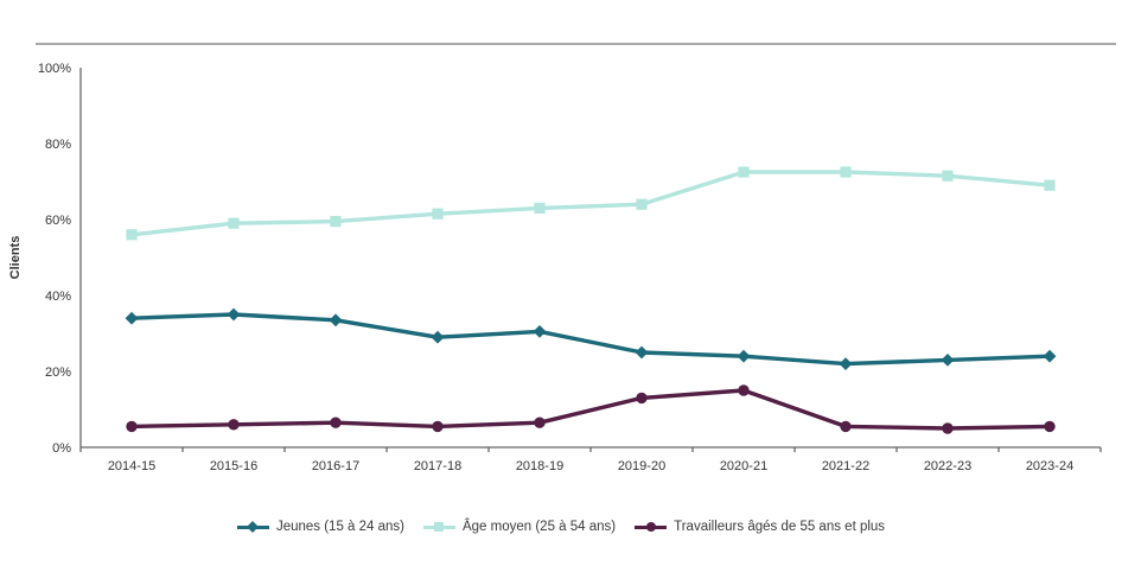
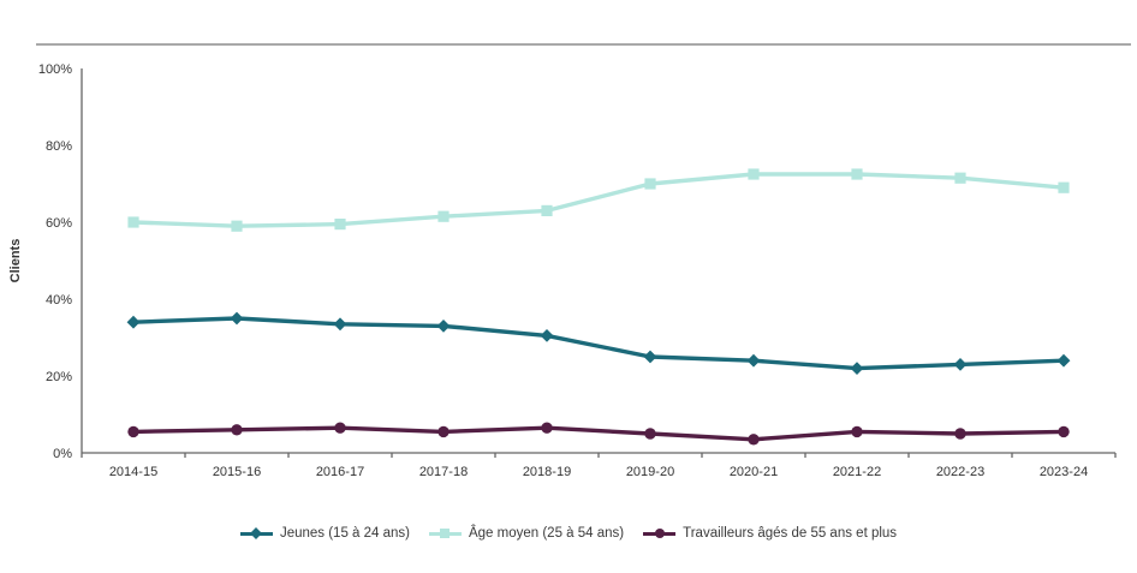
Âge moyen (25 à 54 ans)/2014-15: 56% -> 60%
Jeunes (15 à 24 ans)/2017-18: 29% -> 33%
Âge moyen (25 à 54 ans)/2019-20: 64% -> 70%
Travailleurs âgés de 55 ans et plus/2019-20: 13% -> 5%
Travailleurs âgés de 55 ans et plus/2020-21: 15% -> 4%
